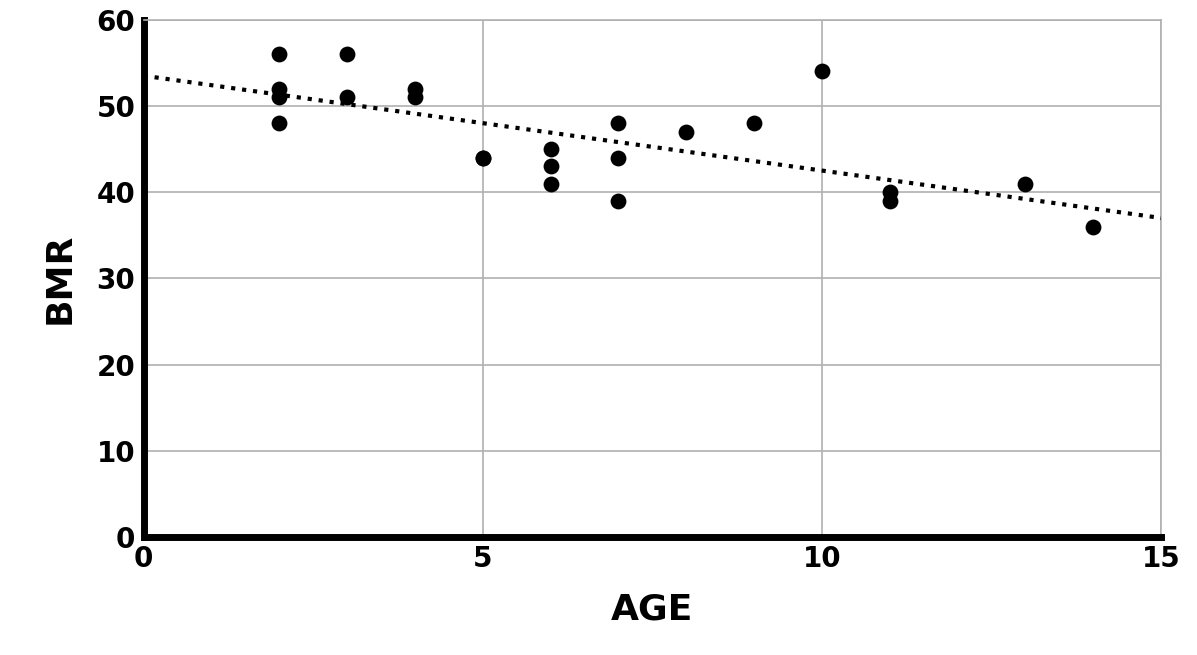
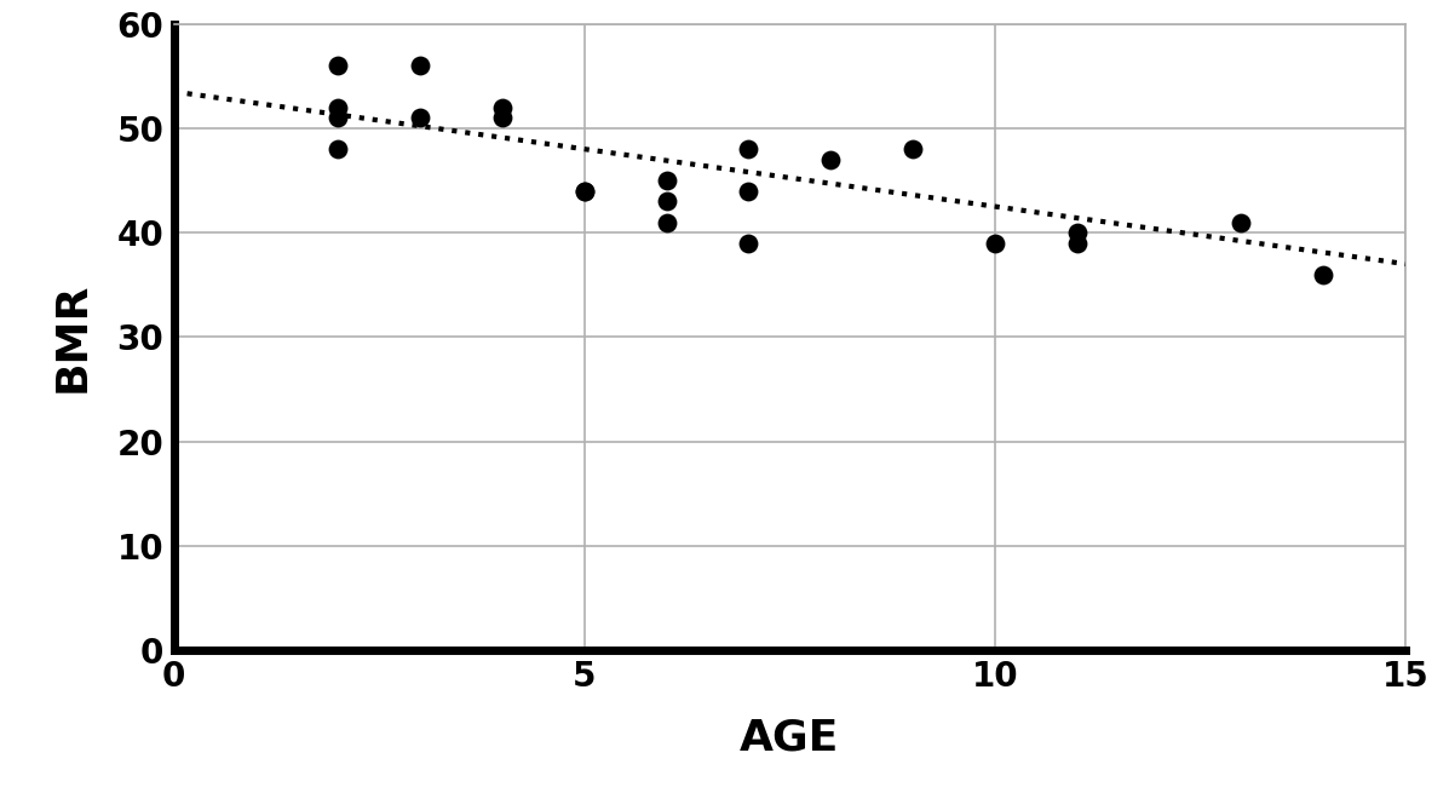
10: 54 -> 39
